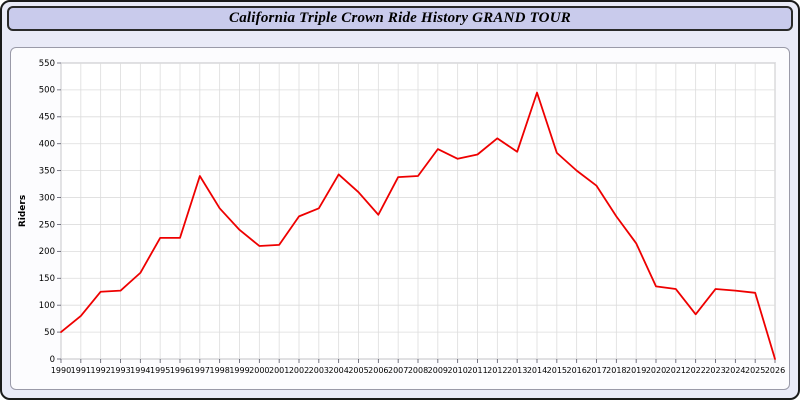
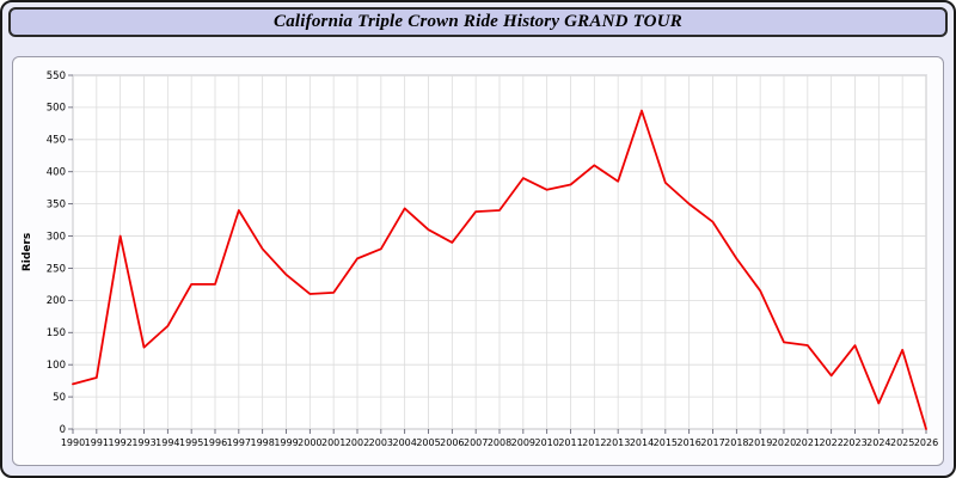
1990: 50 -> 70
1992: 120 -> 300
2006: 270 -> 290
2024: 130 -> 40
